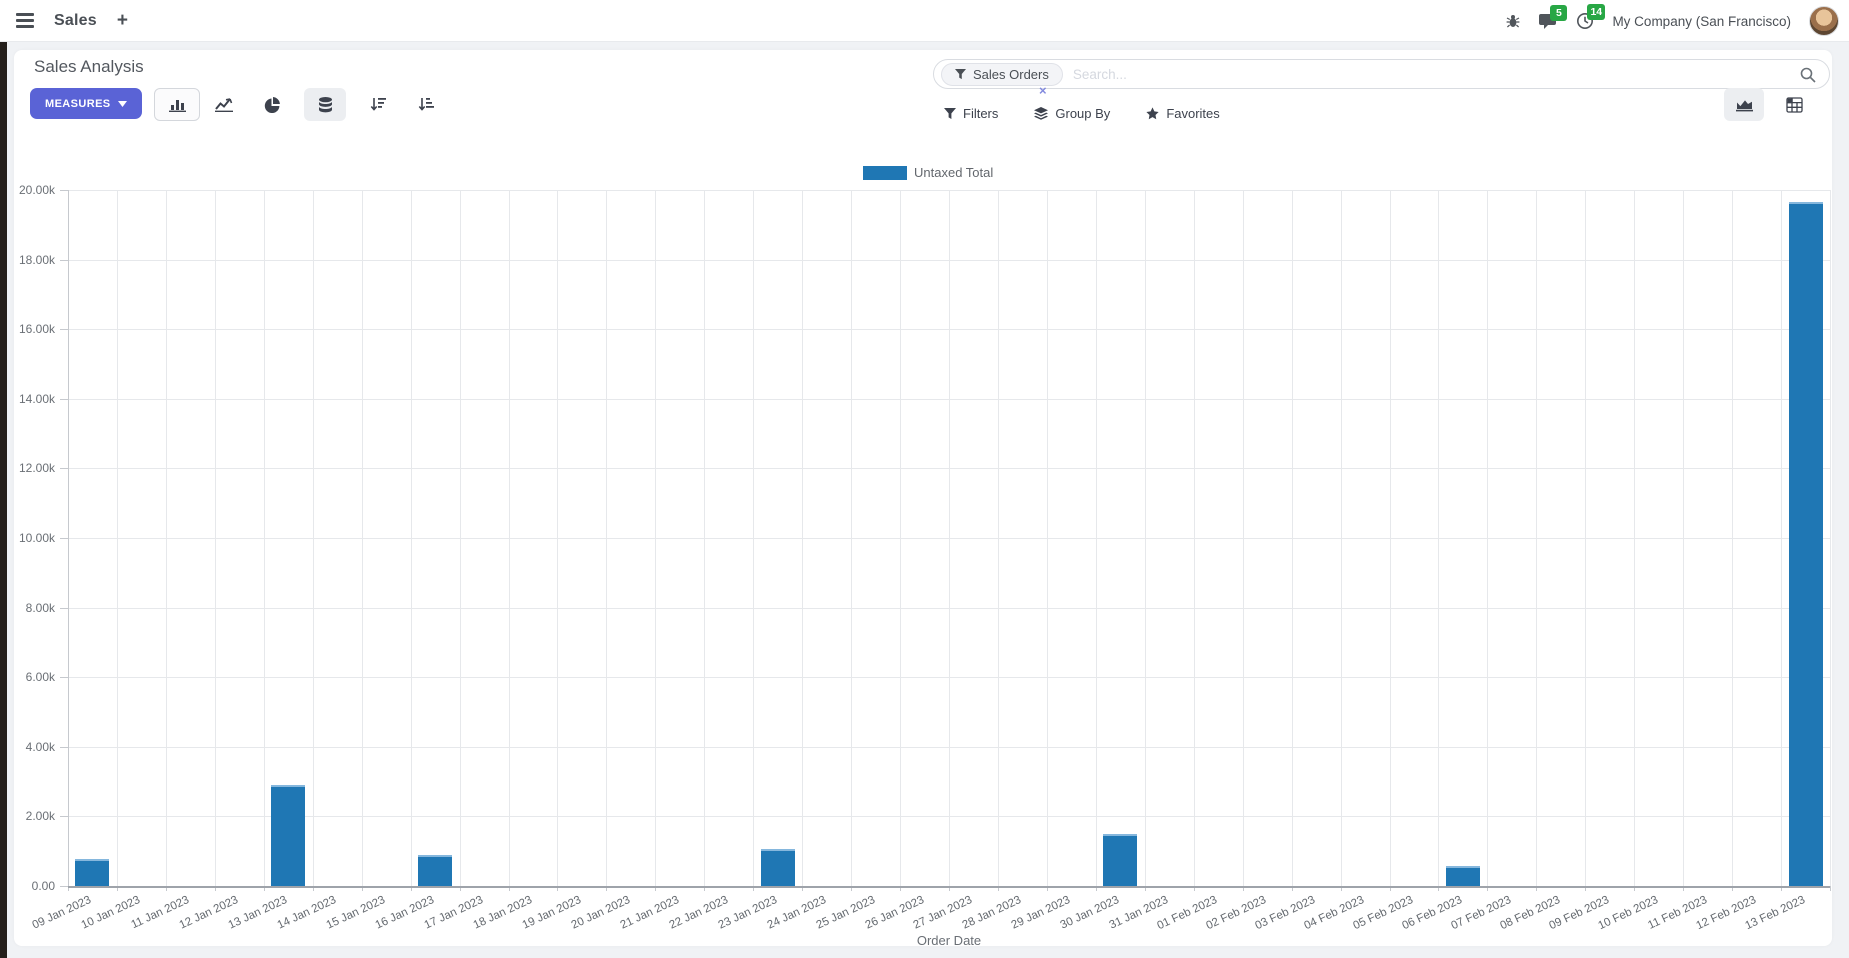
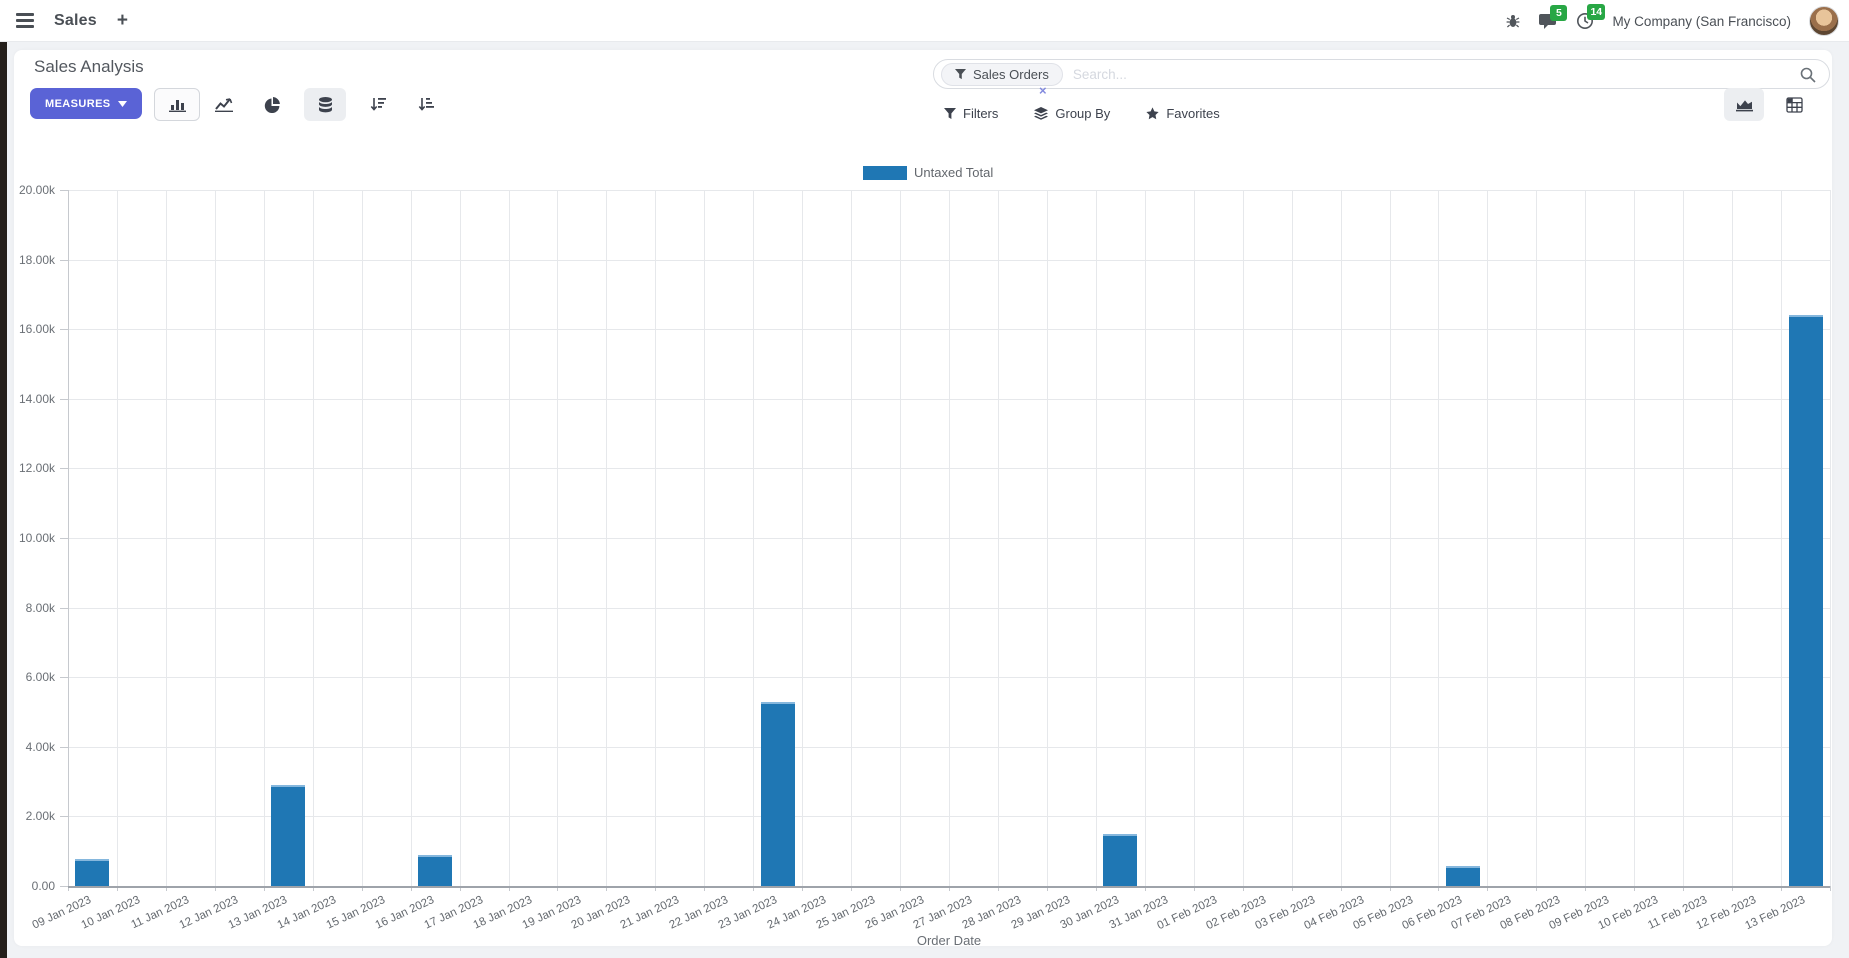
23 Jan 2023: 1.1k -> 5.3k
13 Feb 2023: 19.6k -> 16.4k
